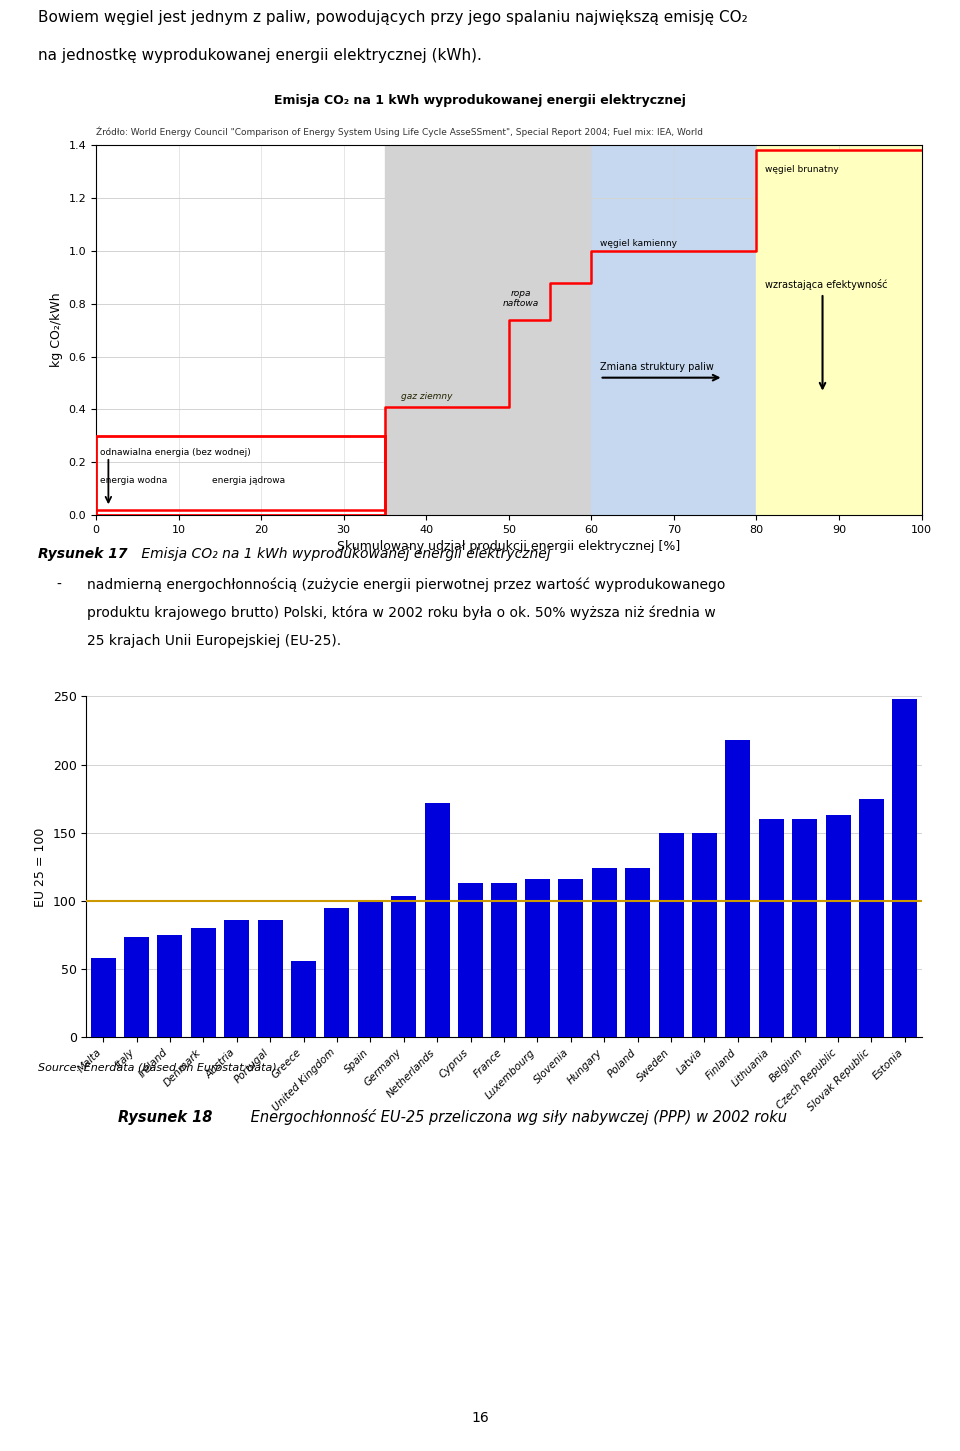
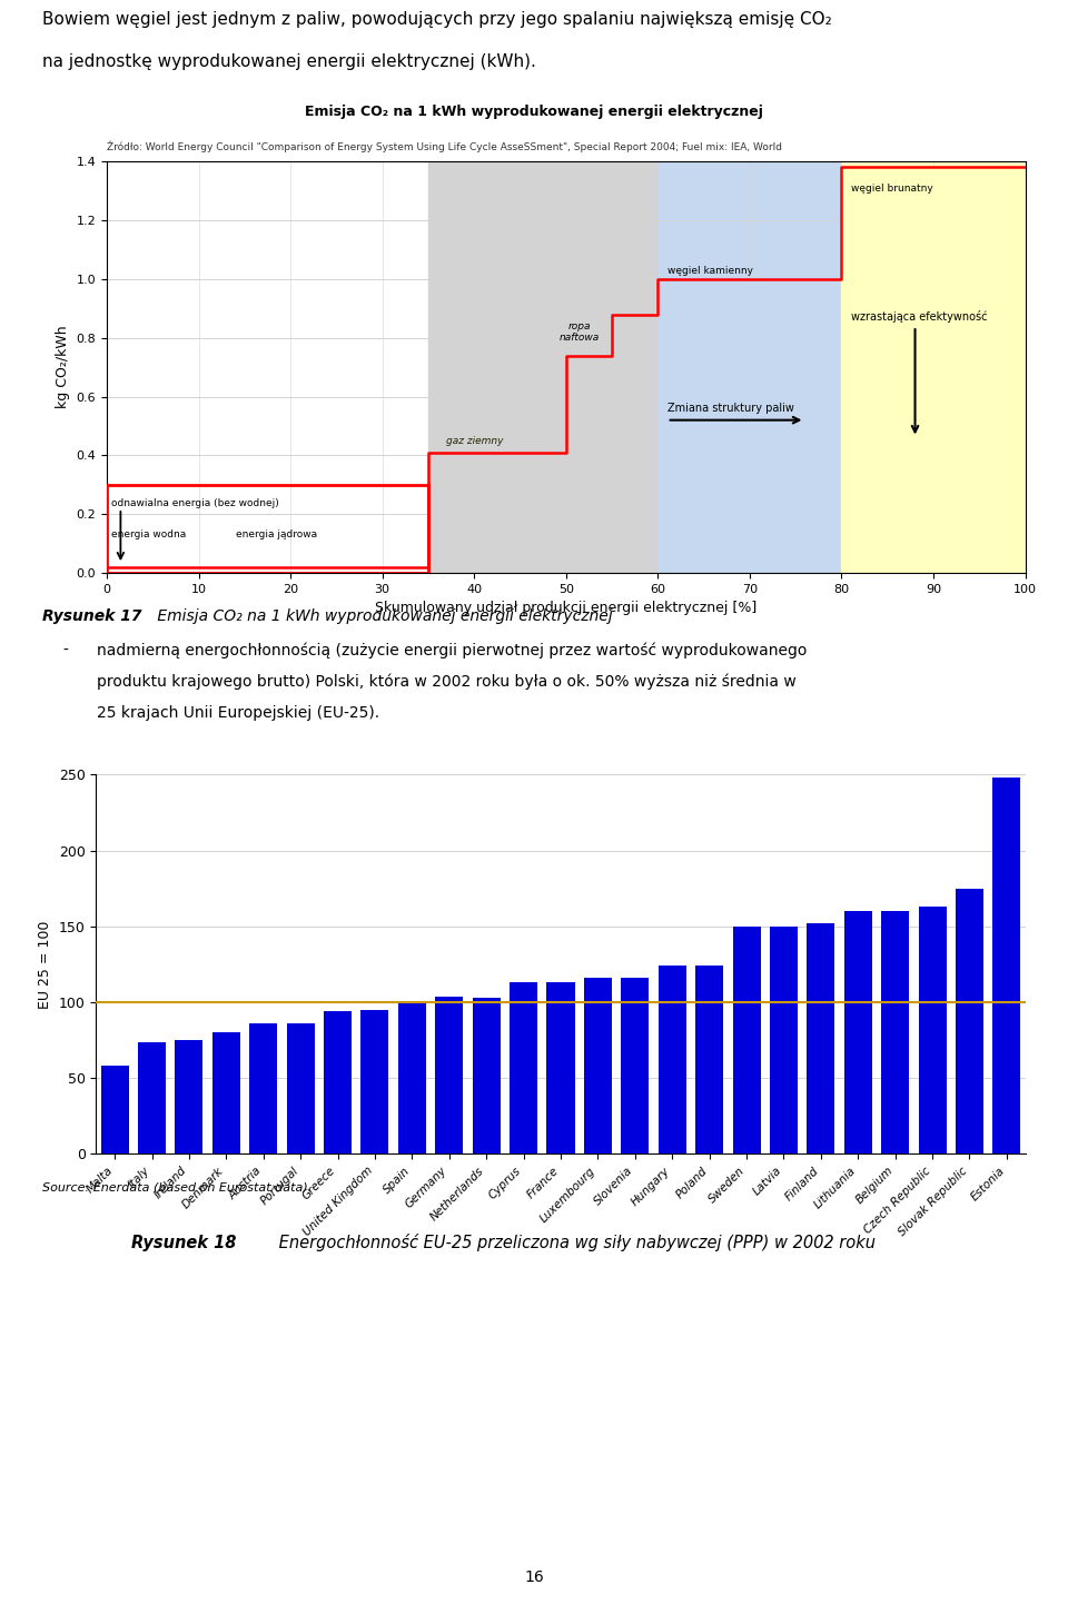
Greece: 56 -> 94
Netherlands: 172 -> 103
Finland: 218 -> 152
